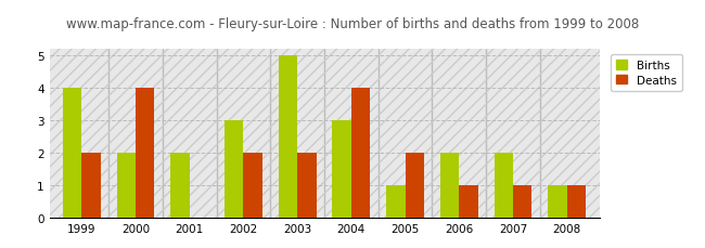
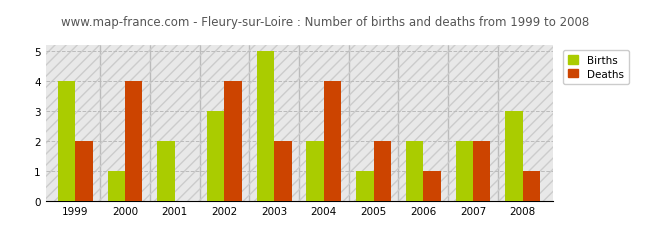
Births/2000: 2 -> 1
Deaths/2002: 2 -> 4
Births/2004: 3 -> 2
Deaths/2007: 1 -> 2
Births/2008: 1 -> 3
